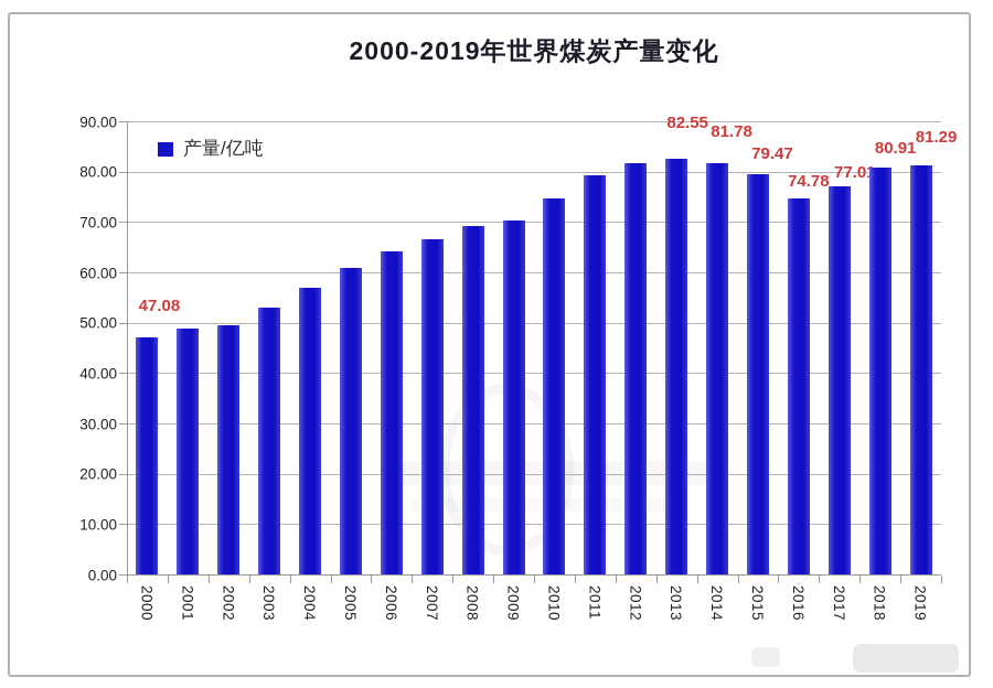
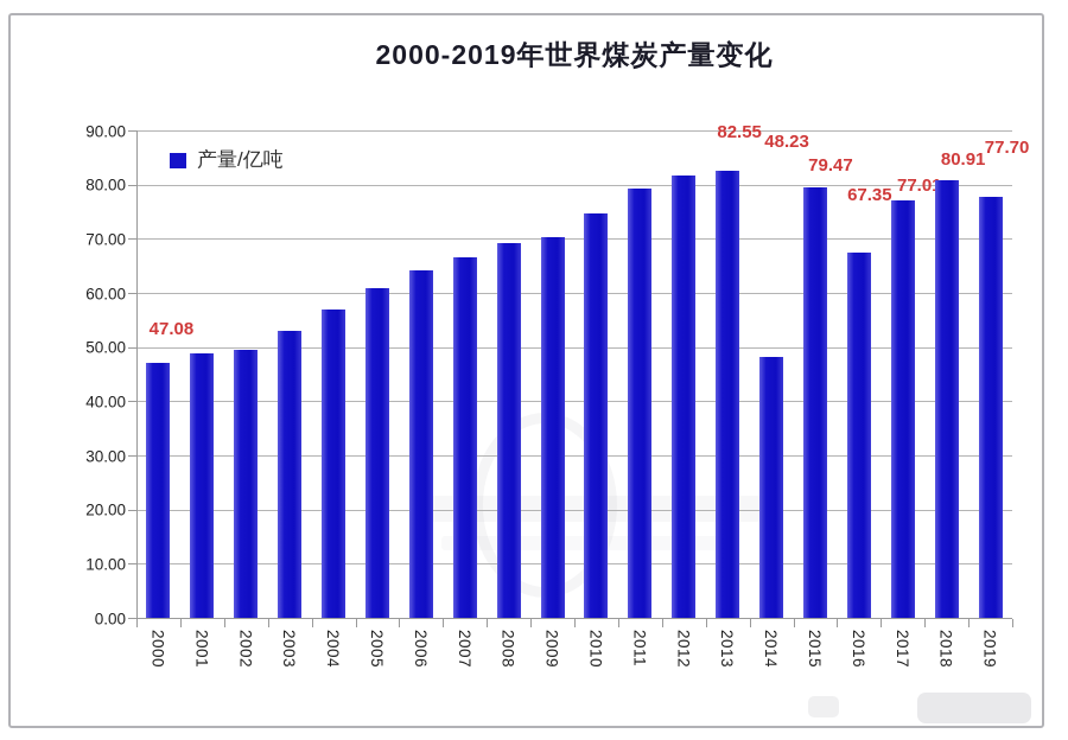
2014: 81.78 -> 48.23
2016: 74.78 -> 67.35
2019: 81.29 -> 77.70
